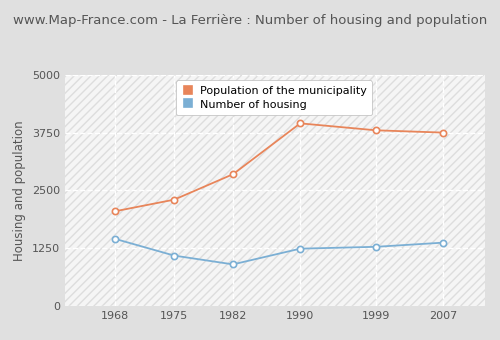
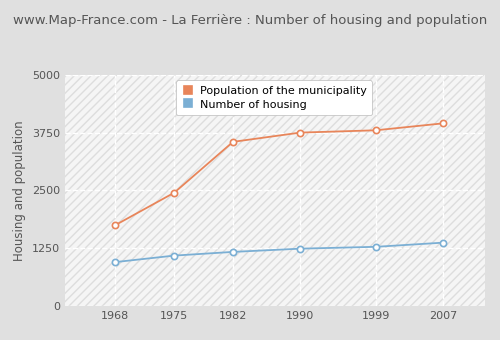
Number of housing/1968: 1450 -> 950
Population of the municipality/1968: 2050 -> 1750
Population of the municipality/1975: 2300 -> 2450
Number of housing/1982: 900 -> 1170
Population of the municipality/1982: 2850 -> 3550
Population of the municipality/1990: 3950 -> 3750
Population of the municipality/2007: 3750 -> 3950
